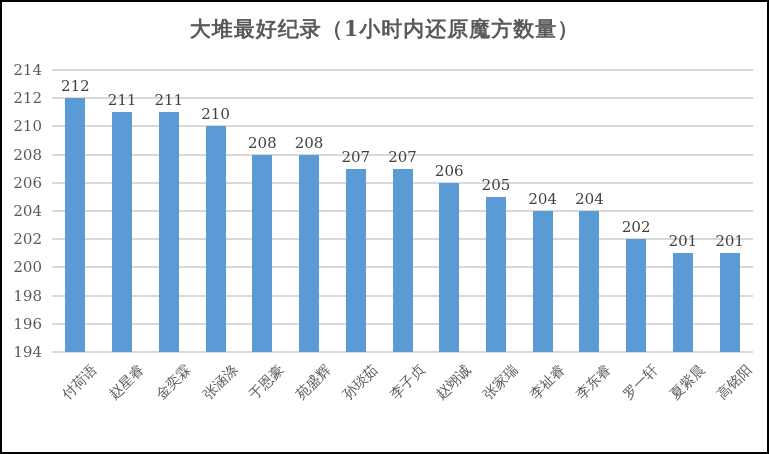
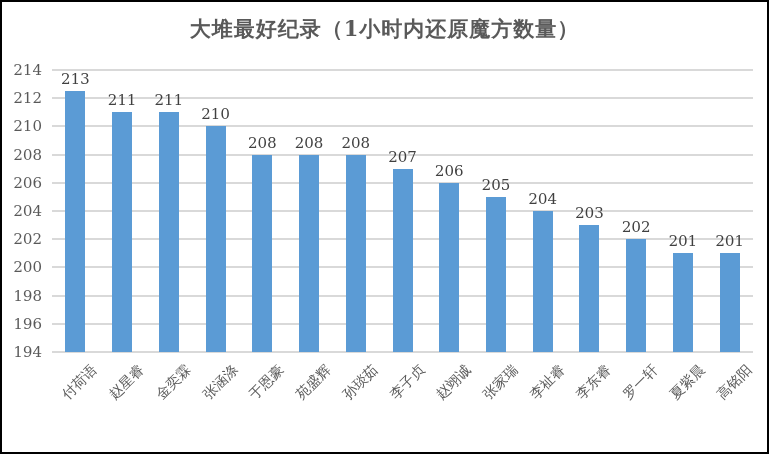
付荷语: 212 -> 213
孙琰茹: 207 -> 208
李东睿: 204 -> 203
